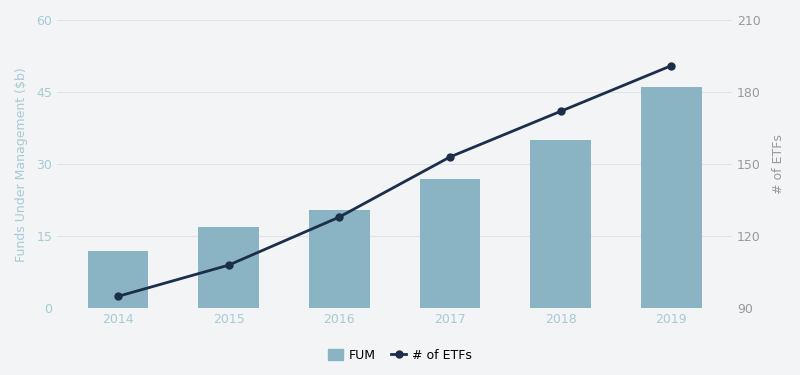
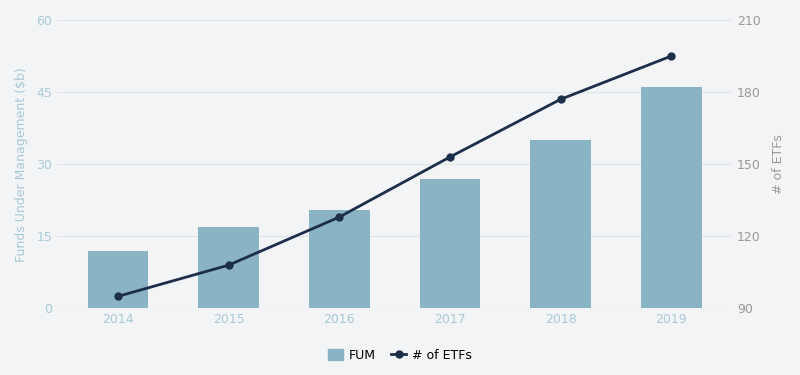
# of ETFs/2018: 172 -> 177
# of ETFs/2019: 191 -> 195
